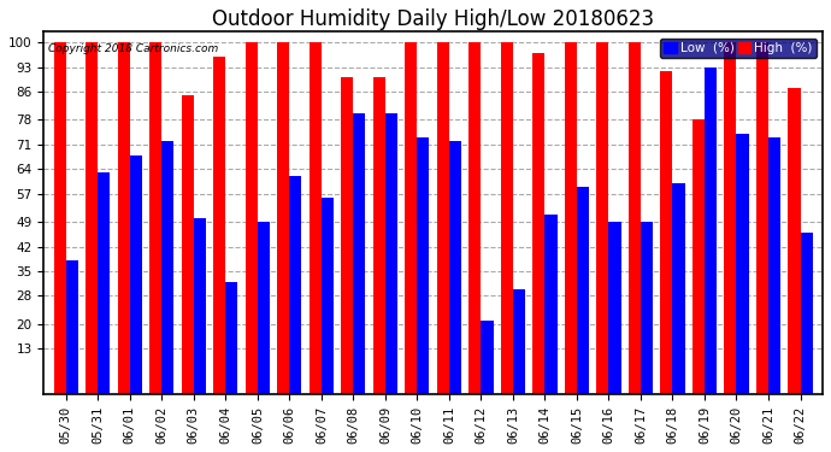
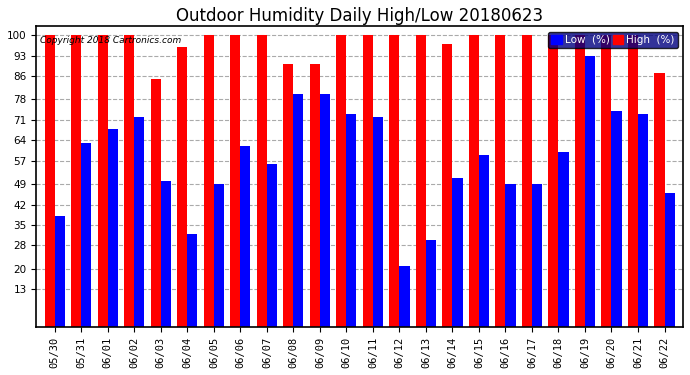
High (%)/06/18: 92 -> 100
High (%)/06/19: 78 -> 100
